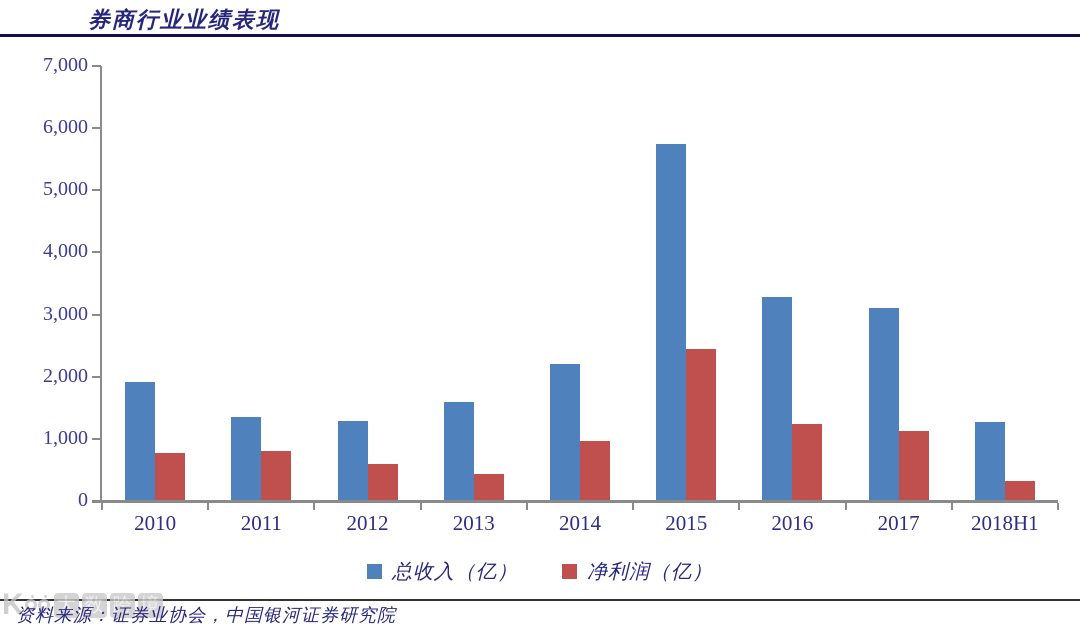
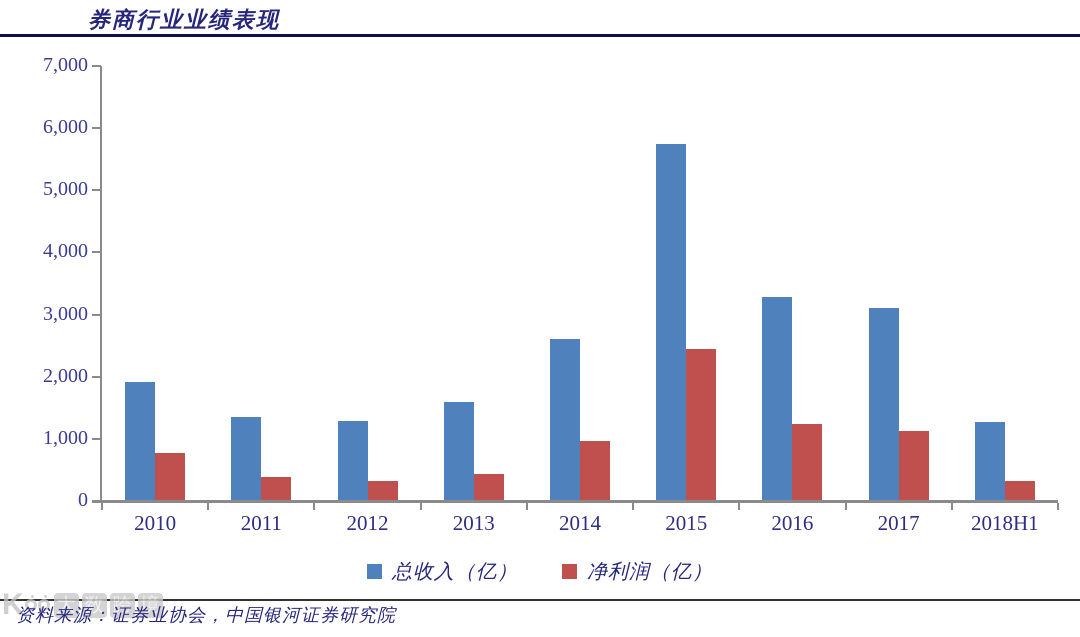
净利润（亿）/2011: 800 -> 400
净利润（亿）/2012: 600 -> 300
总收入（亿）/2014: 2200 -> 2600
